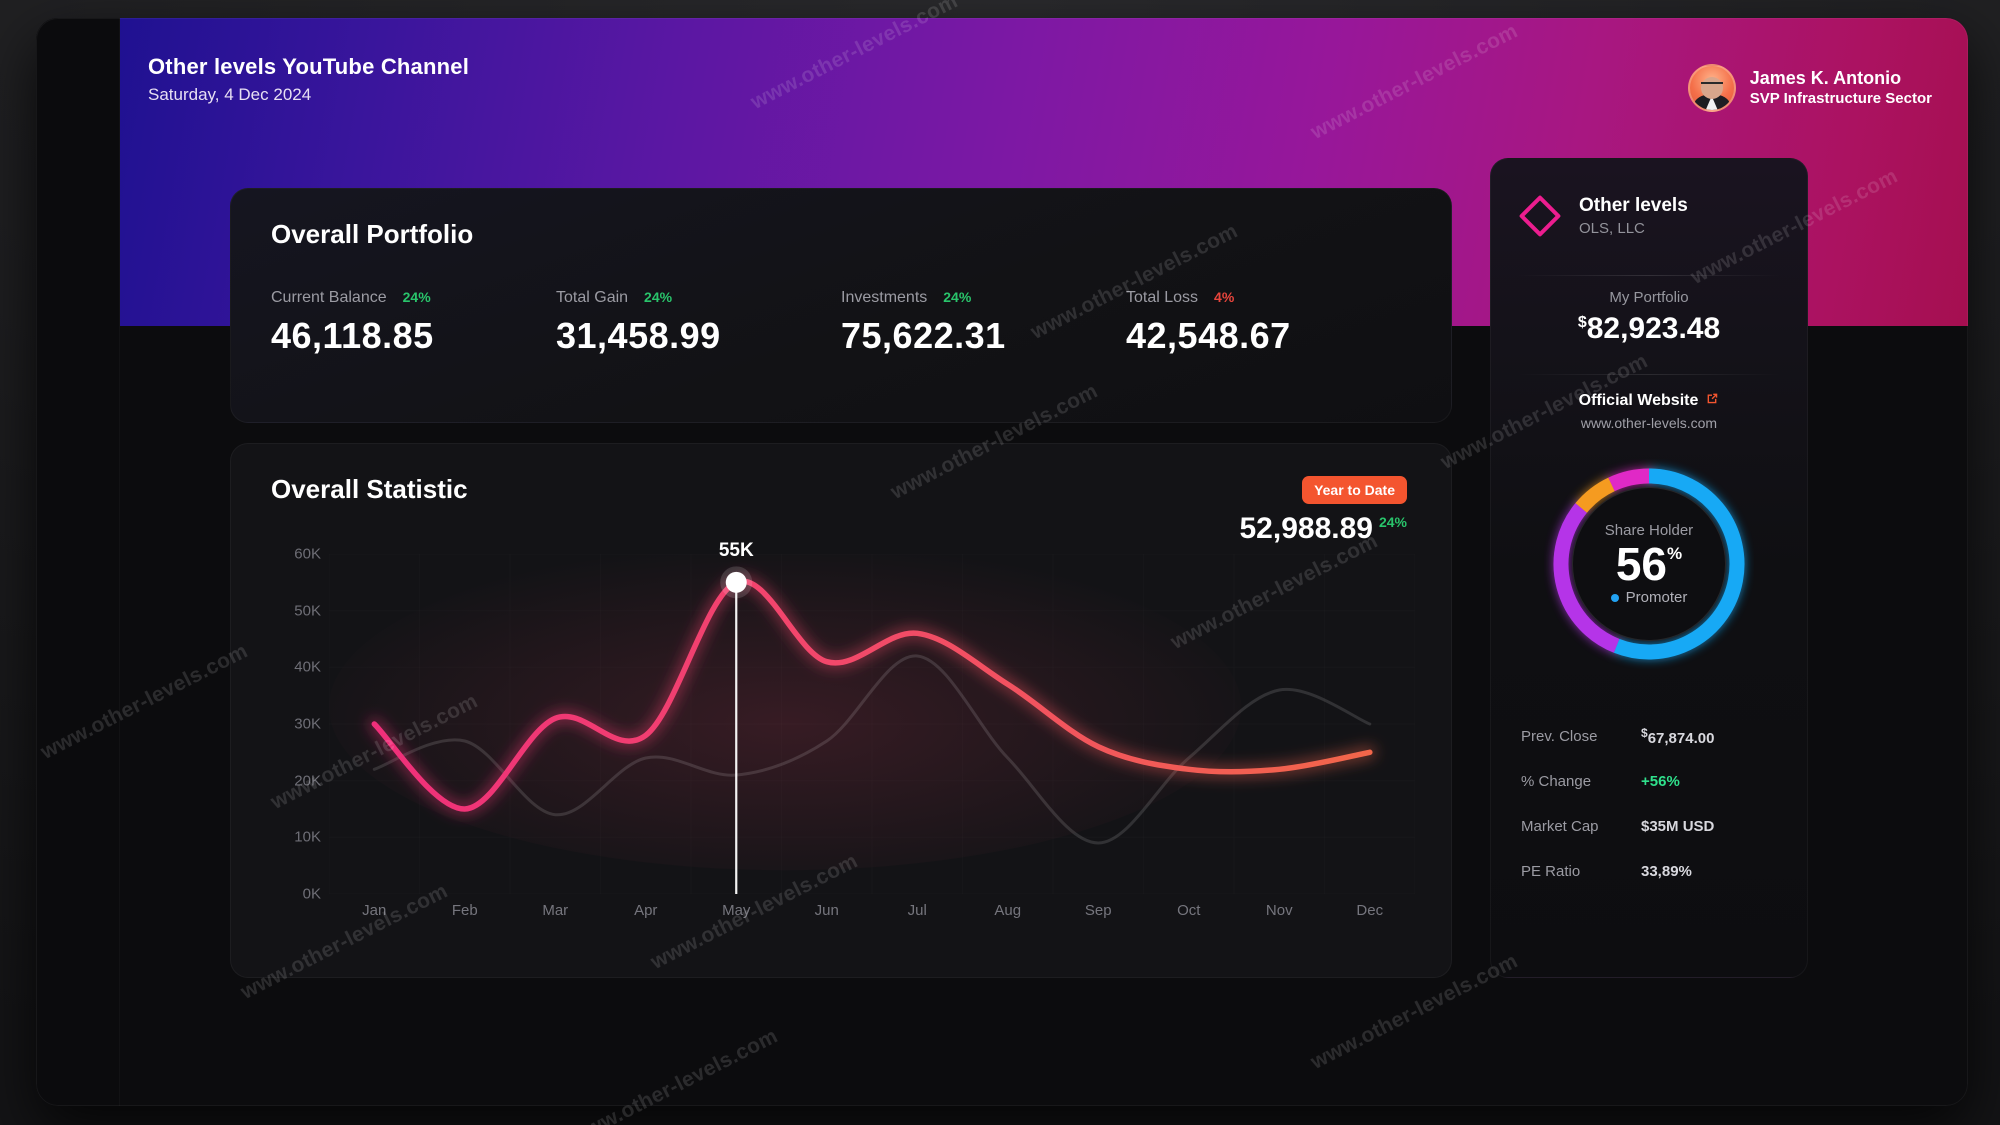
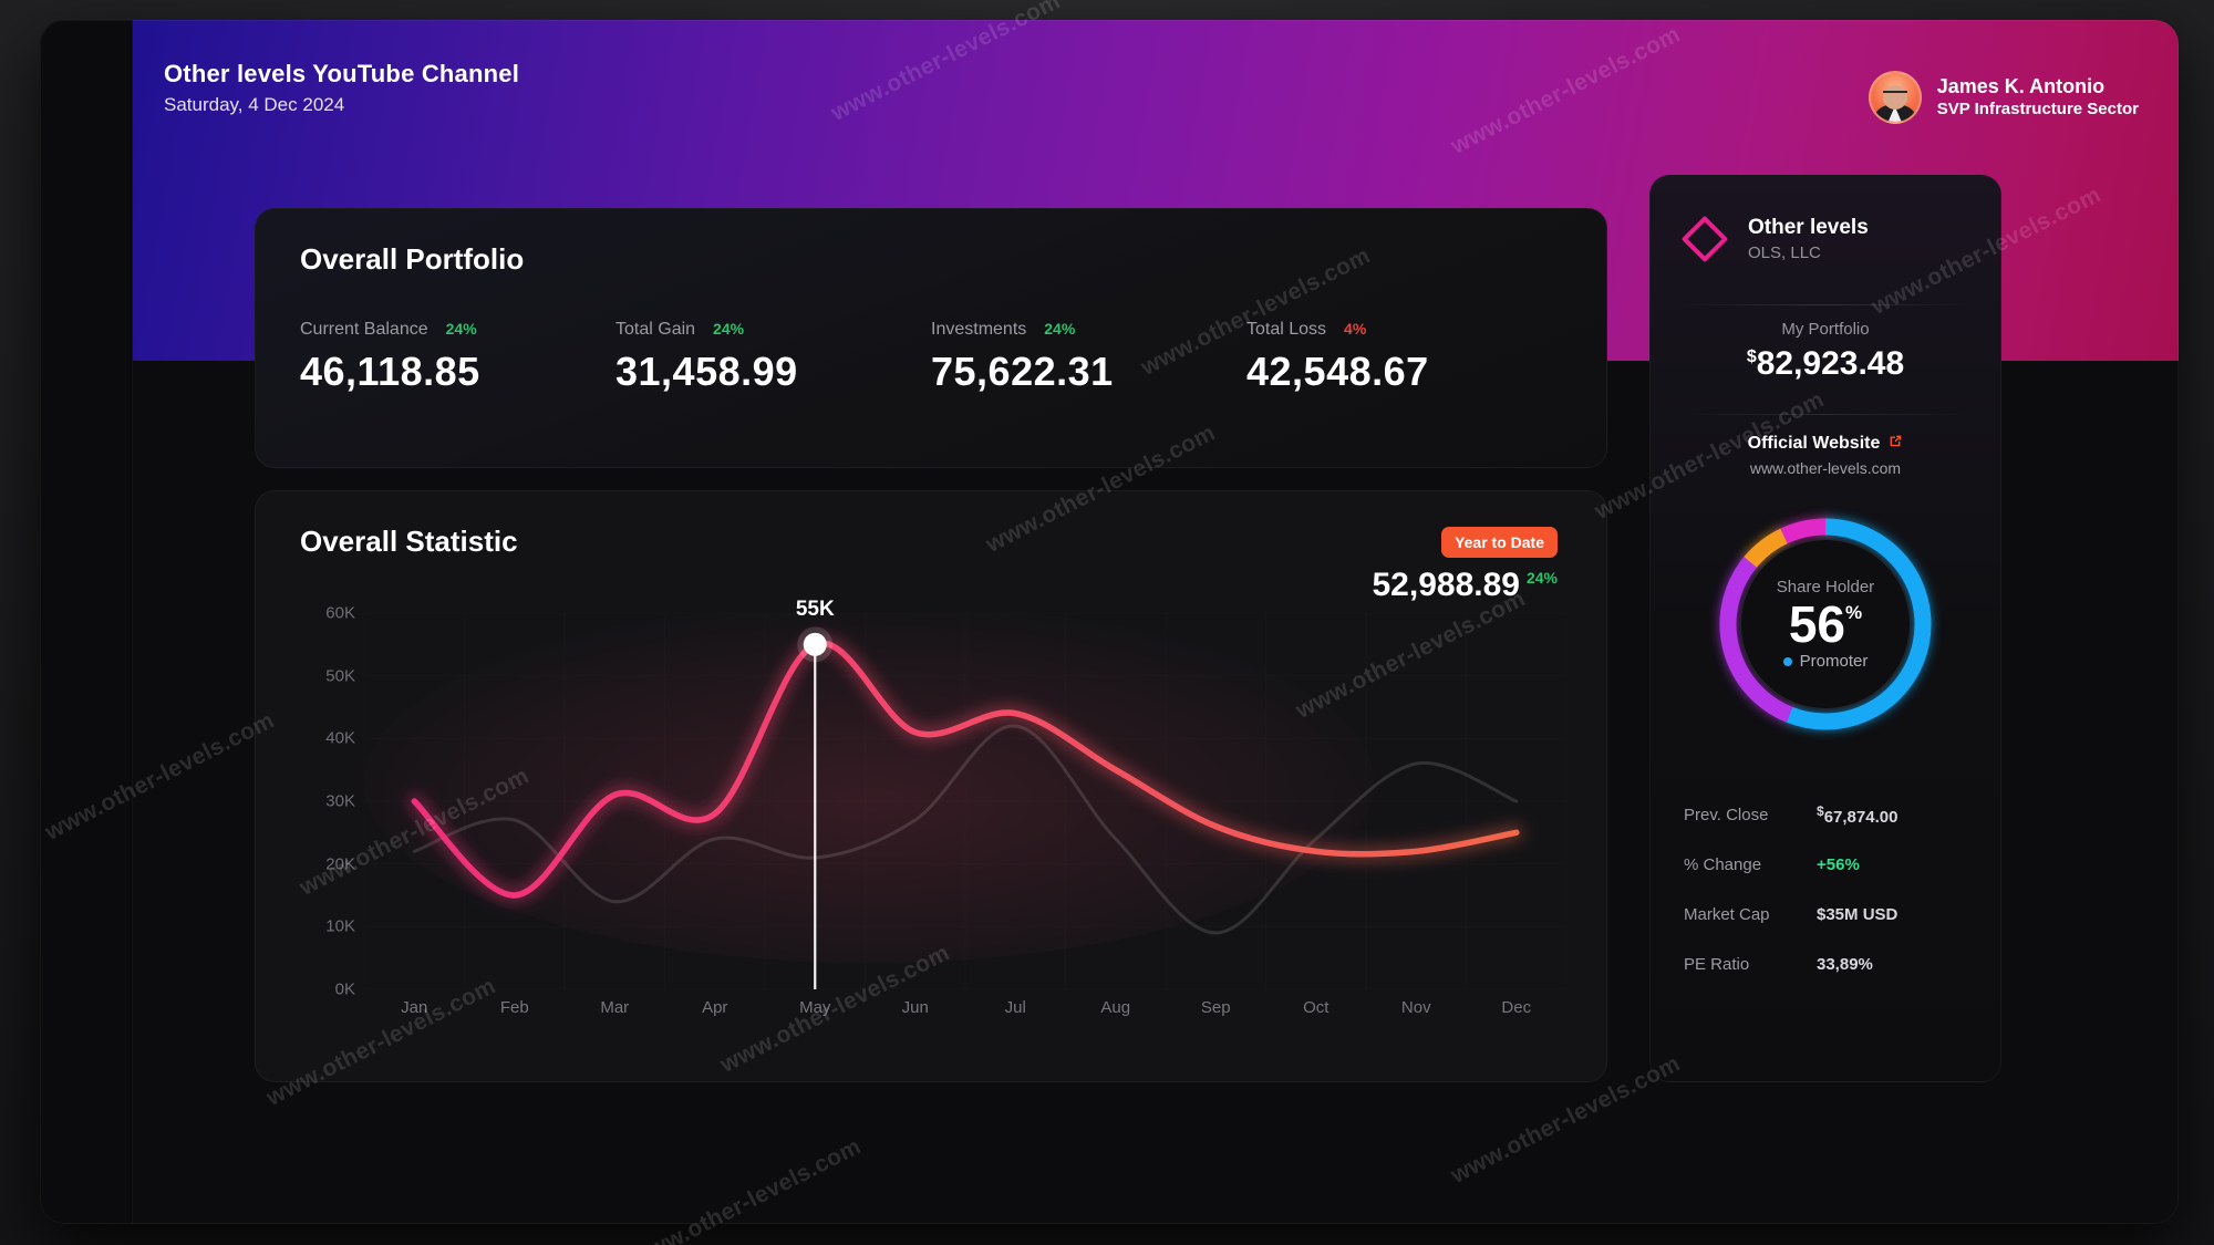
Overall Statistic/Jul: 46K -> 44K
Overall Statistic/Aug: 37K -> 35K
